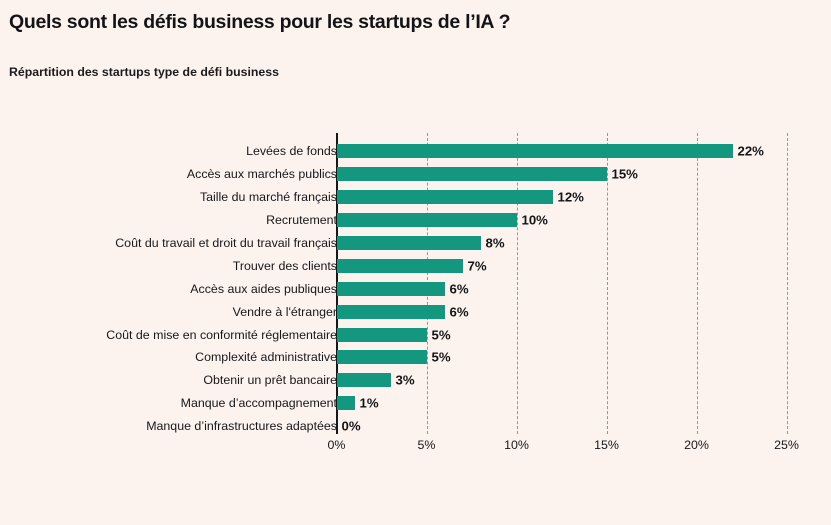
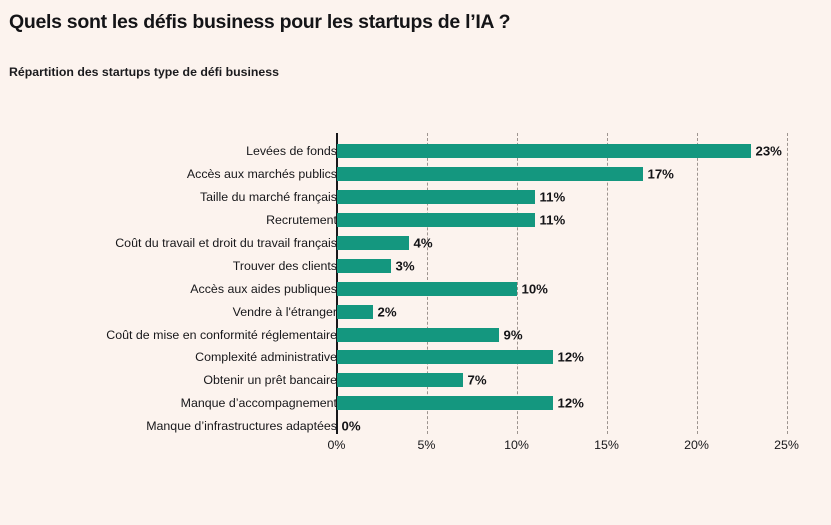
Levées de fonds: 22% -> 23%
Accès aux marchés publics: 15% -> 17%
Taille du marché français: 12% -> 11%
Recrutement: 10% -> 11%
Coût du travail et droit du travail français: 8% -> 4%
Trouver des clients: 7% -> 3%
Accès aux aides publiques: 6% -> 10%
Vendre à l'étranger: 6% -> 2%
Coût de mise en conformité réglementaire: 5% -> 9%
Complexité administrative: 5% -> 12%
Obtenir un prêt bancaire: 3% -> 7%
Manque d’accompagnement: 1% -> 12%
